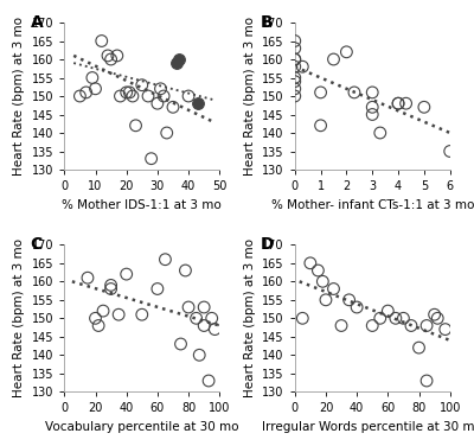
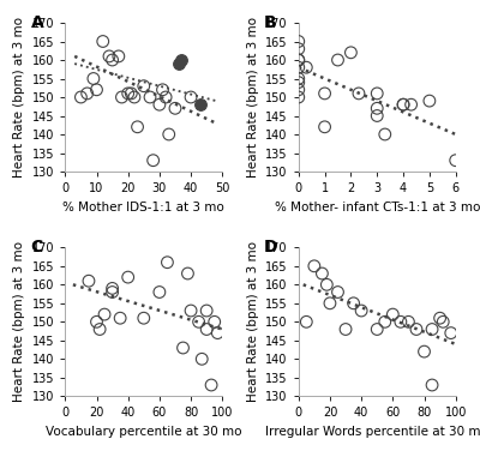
5: 147 -> 149
6: 135 -> 133
